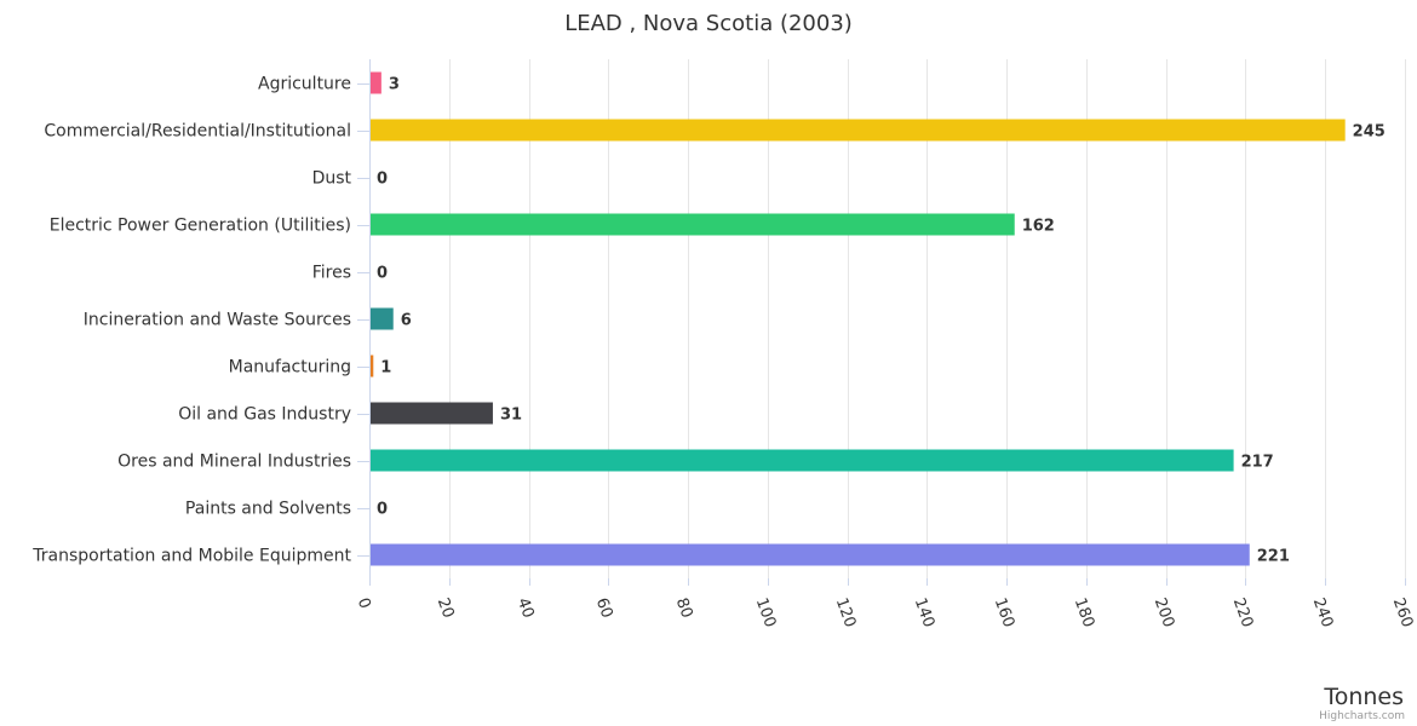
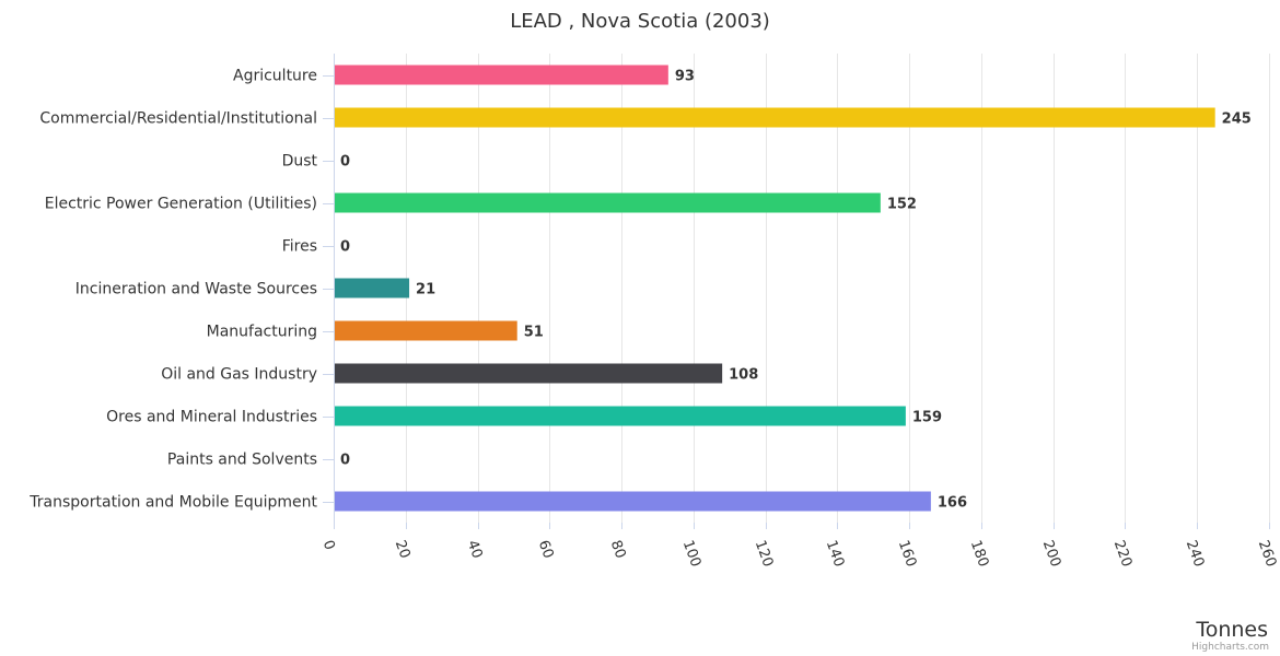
Agriculture: 3 -> 93
Electric Power Generation (Utilities): 162 -> 152
Incineration and Waste Sources: 6 -> 21
Manufacturing: 1 -> 51
Oil and Gas Industry: 31 -> 108
Ores and Mineral Industries: 217 -> 159
Transportation and Mobile Equipment: 221 -> 166
